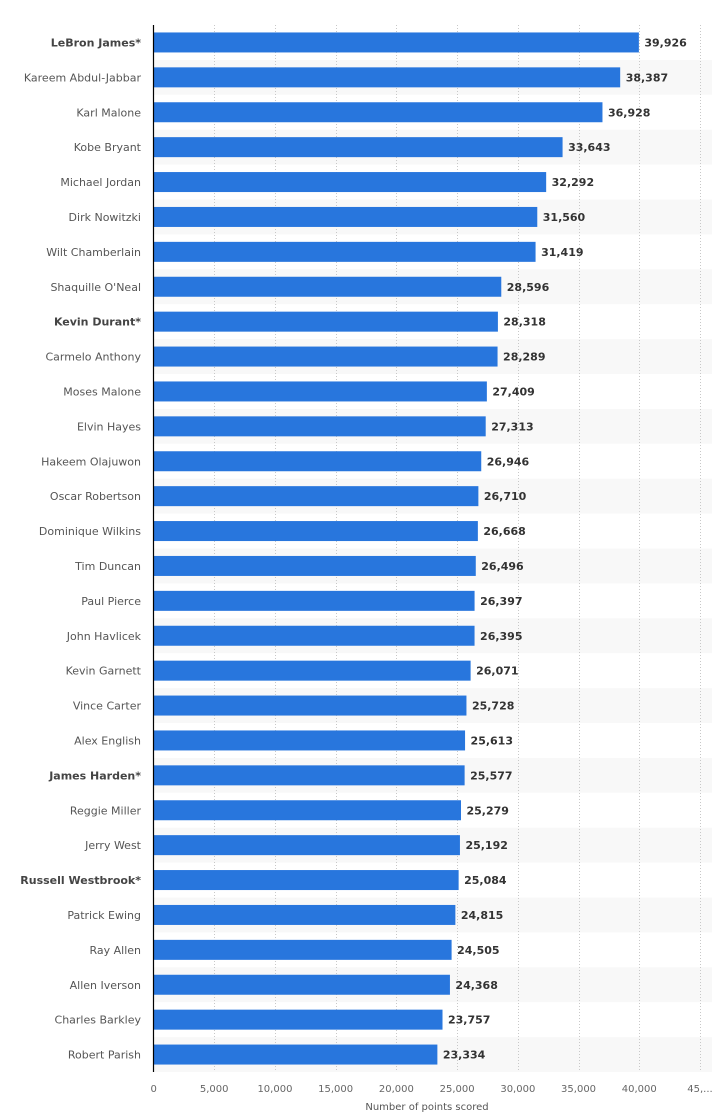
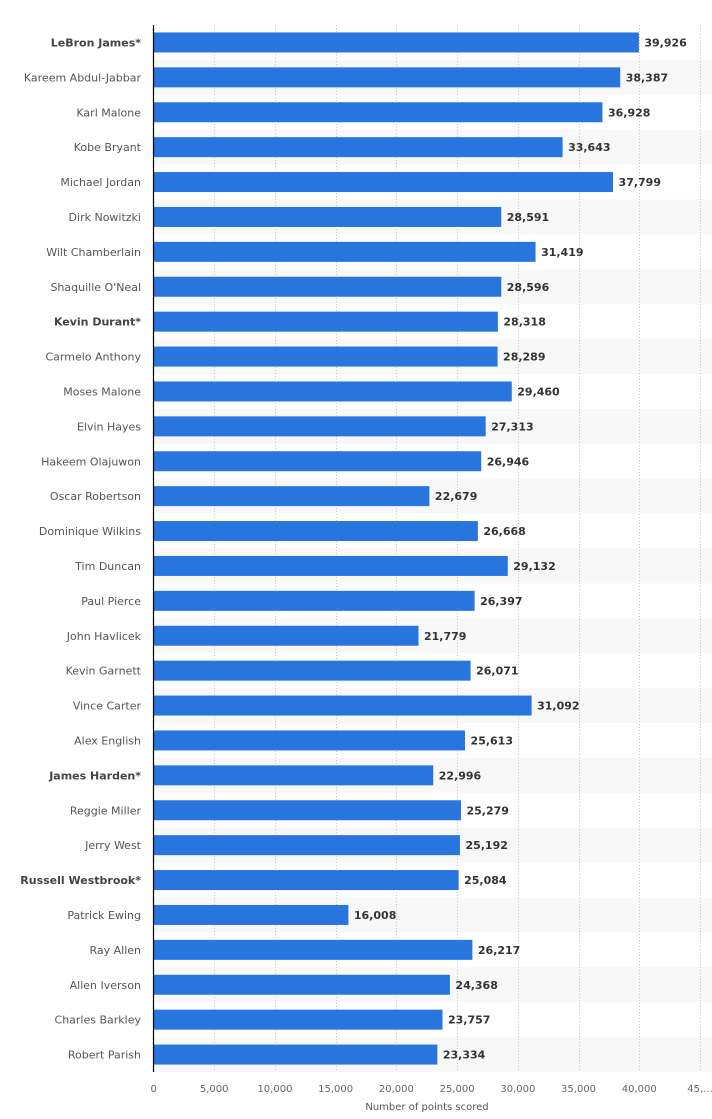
Michael Jordan: 32,292 -> 37,799
Dirk Nowitzki: 31,560 -> 28,591
Moses Malone: 27,409 -> 29,460
Oscar Robertson: 26,710 -> 22,679
Tim Duncan: 26,496 -> 29,132
John Havlicek: 26,395 -> 21,779
Vince Carter: 25,728 -> 31,092
James Harden*: 25,577 -> 22,996
Patrick Ewing: 24,815 -> 16,008
Ray Allen: 24,505 -> 26,217
